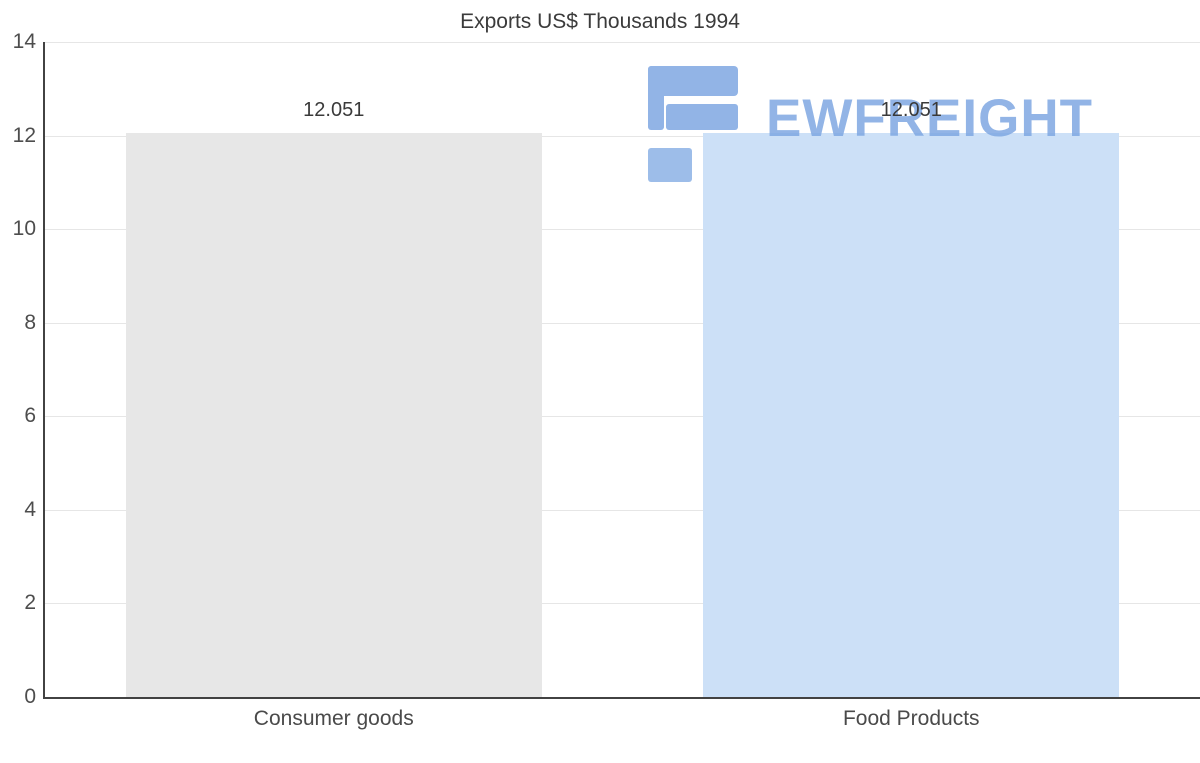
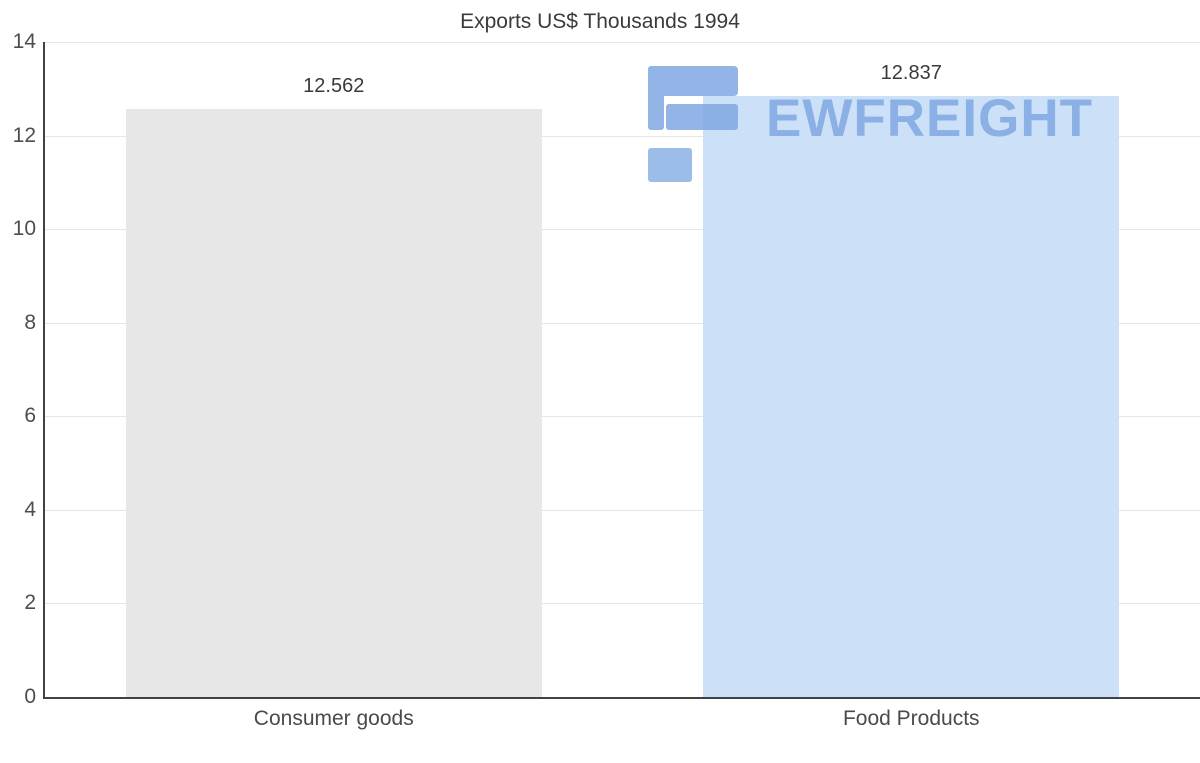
Consumer goods: 12.051 -> 12.562
Food Products: 12.051 -> 12.837
